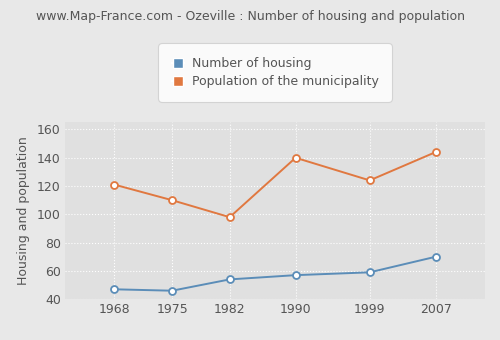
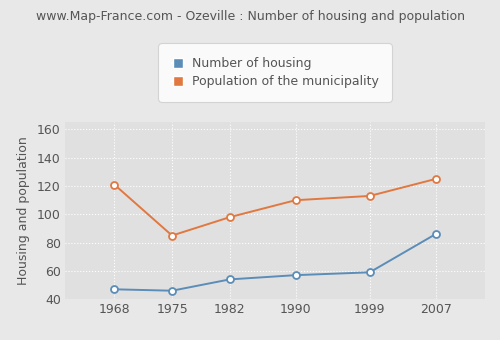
Population of the municipality/1975: 110 -> 85
Population of the municipality/1990: 140 -> 110
Population of the municipality/1999: 124 -> 113
Number of housing/2007: 70 -> 86
Population of the municipality/2007: 144 -> 125
